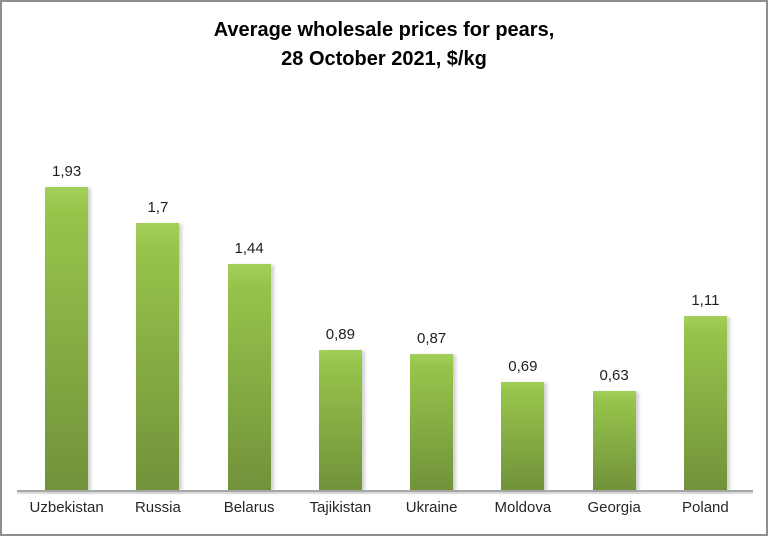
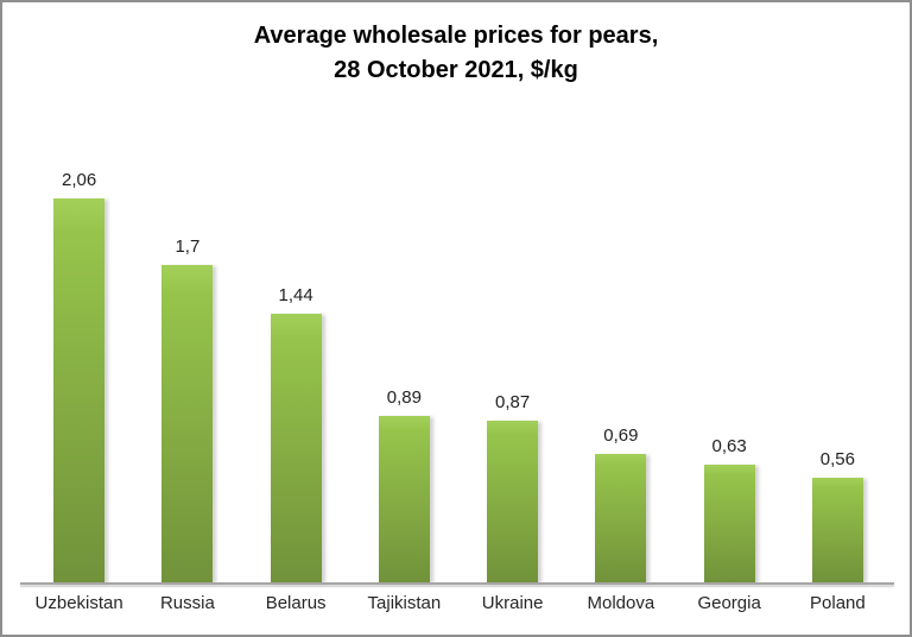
Uzbekistan: 1,93 -> 2,06
Poland: 1,11 -> 0,56
